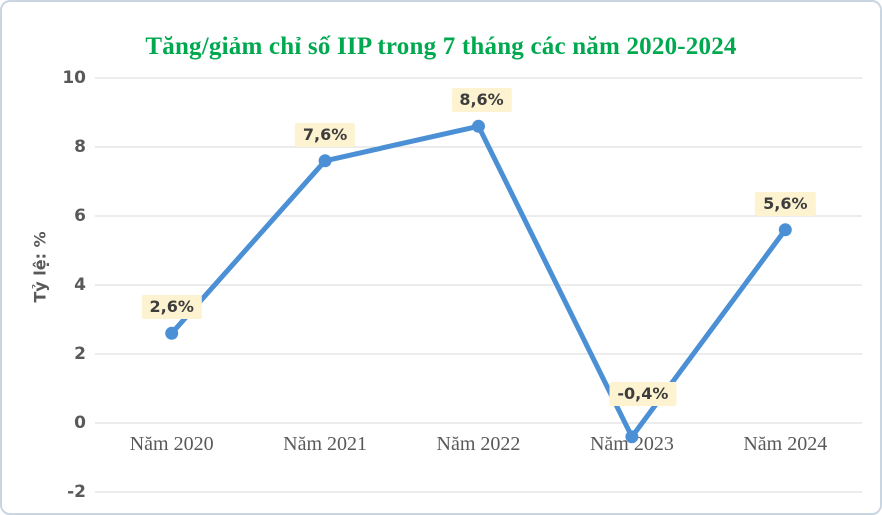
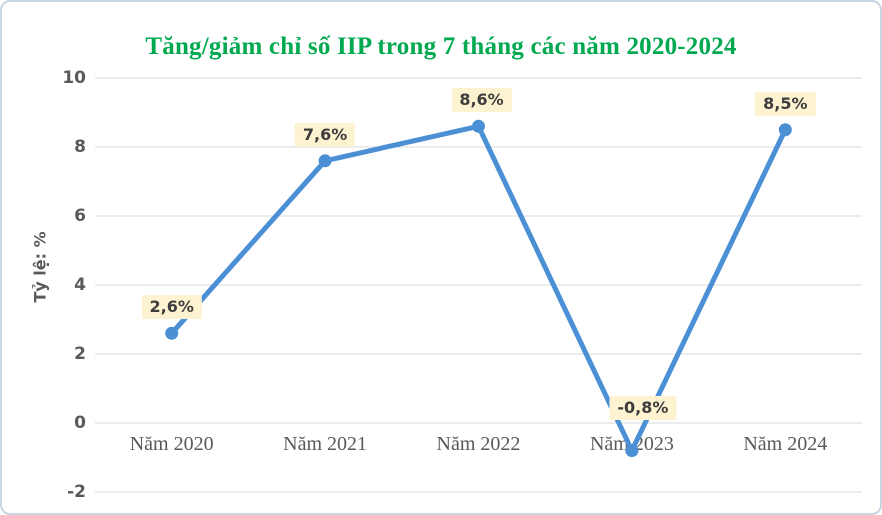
Năm 2023: -0,4% -> -0,8%
Năm 2024: 5,6% -> 8,5%
